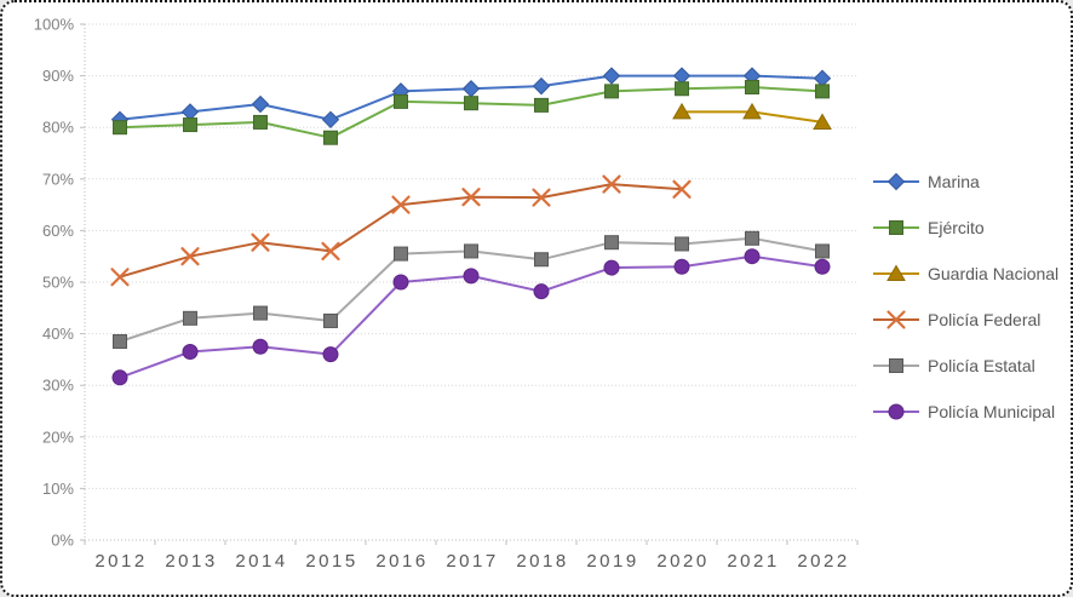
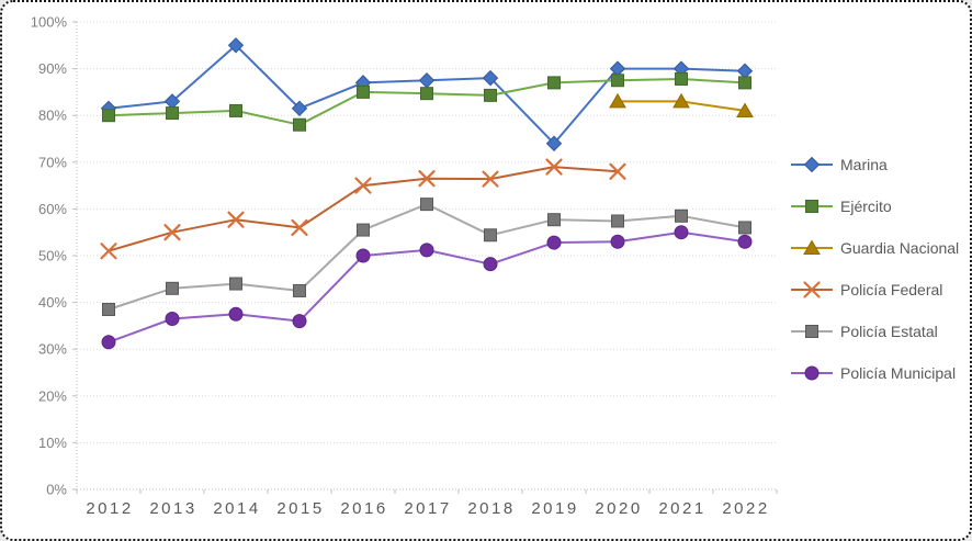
Marina/2014: 84% -> 95%
Policía Estatal/2017: 56% -> 61%
Marina/2019: 90% -> 74%
